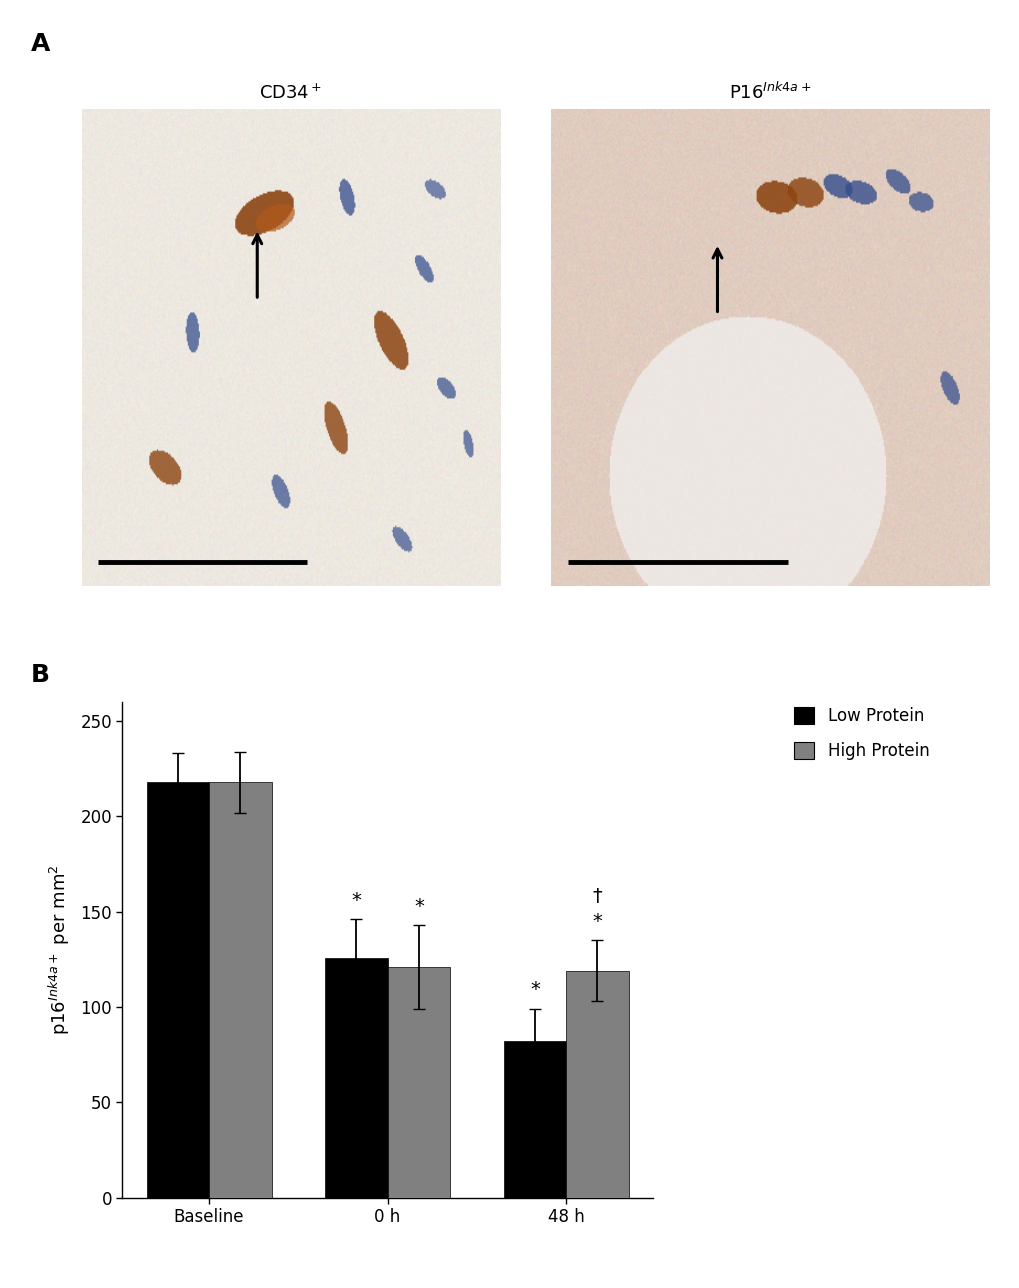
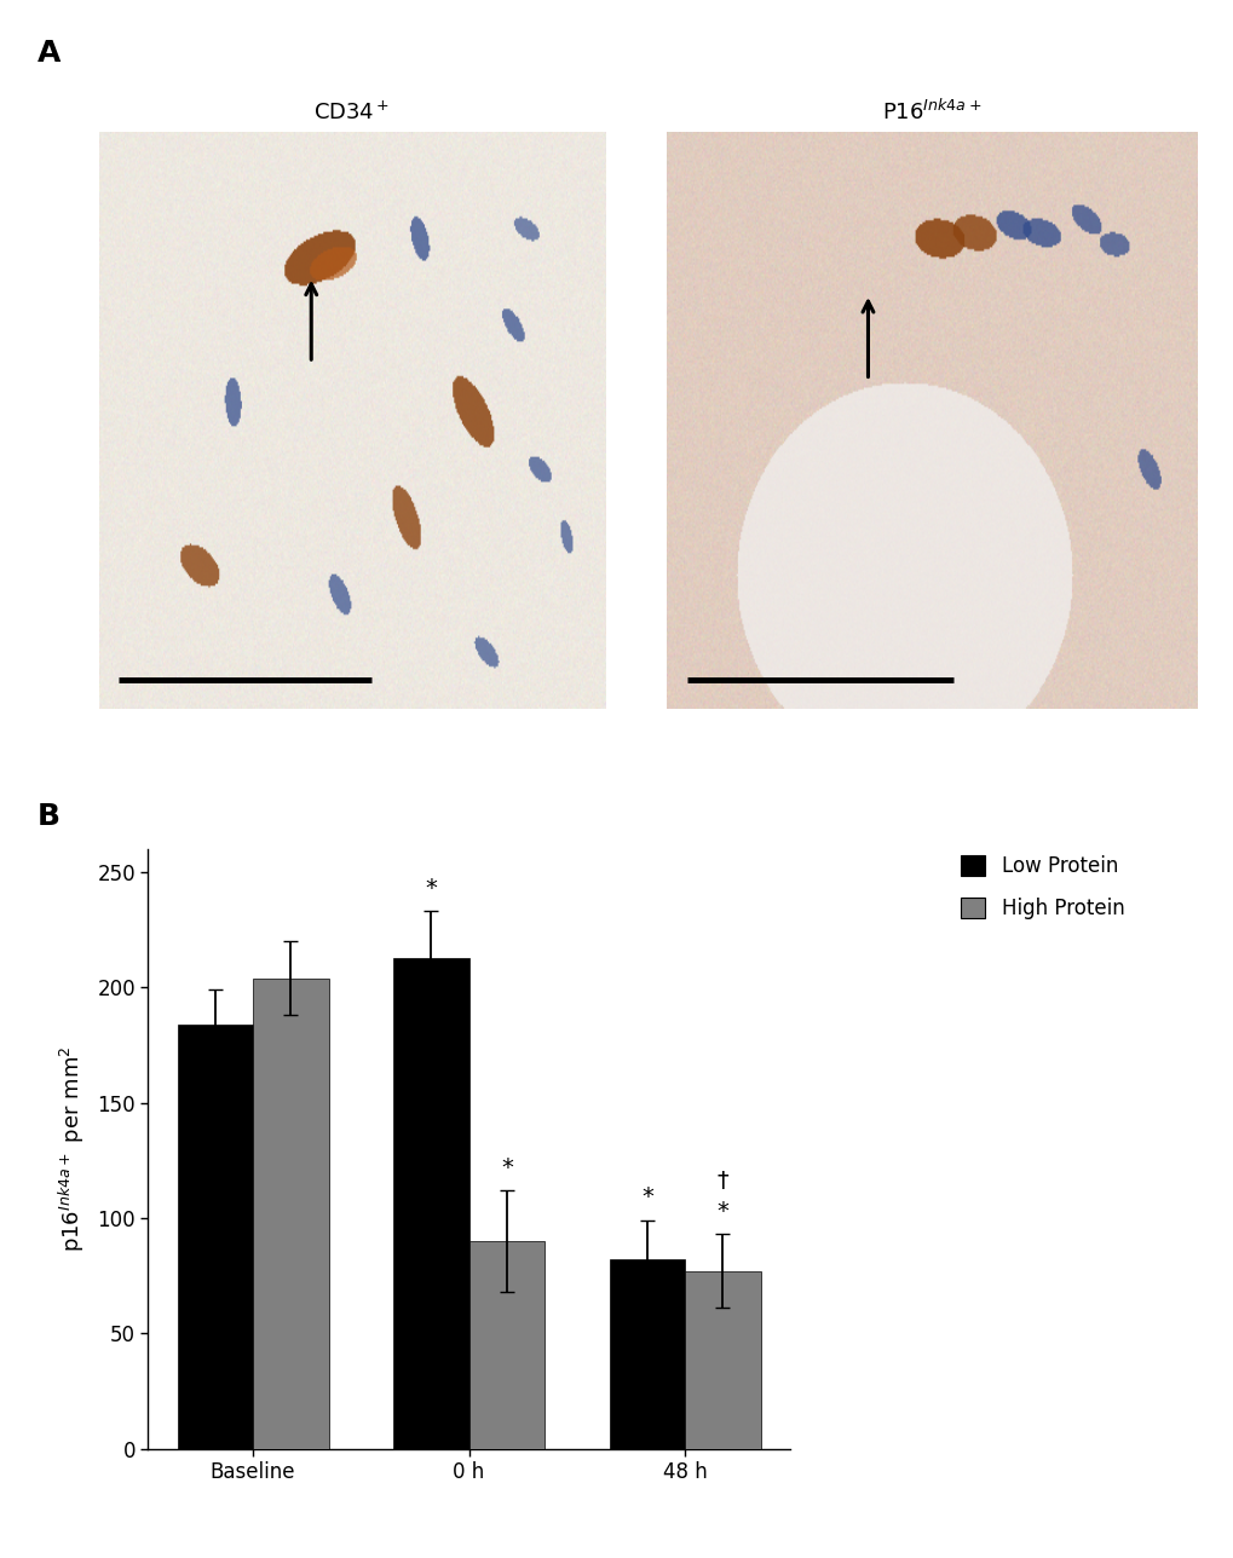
Low Protein/Baseline: 218 -> 184
High Protein/Baseline: 218 -> 204
Low Protein/0 h: 126 -> 213
High Protein/0 h: 121 -> 90
High Protein/48 h: 119 -> 77
